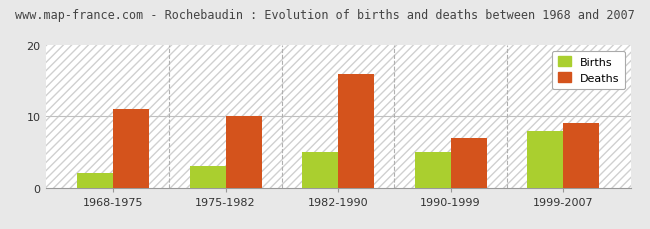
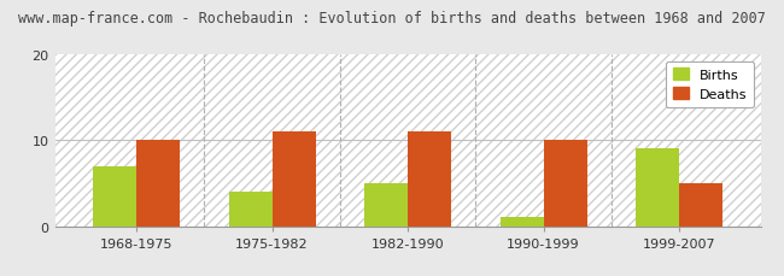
Births/1968-1975: 2 -> 7
Deaths/1968-1975: 11 -> 10
Births/1975-1982: 3 -> 4
Deaths/1975-1982: 10 -> 11
Deaths/1982-1990: 16 -> 11
Births/1990-1999: 5 -> 1
Deaths/1990-1999: 7 -> 10
Births/1999-2007: 8 -> 9
Deaths/1999-2007: 9 -> 5
